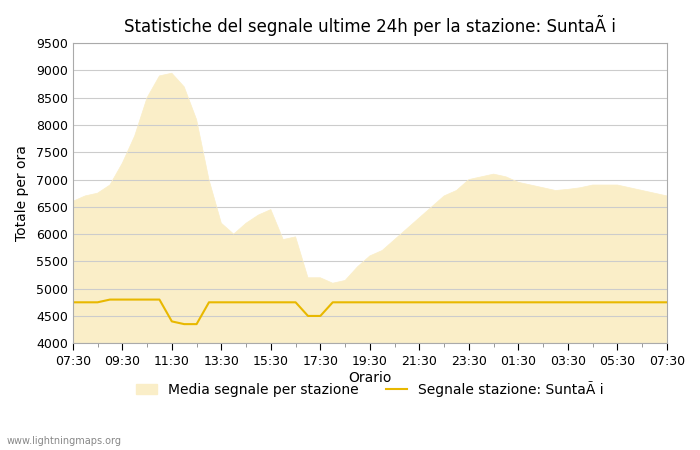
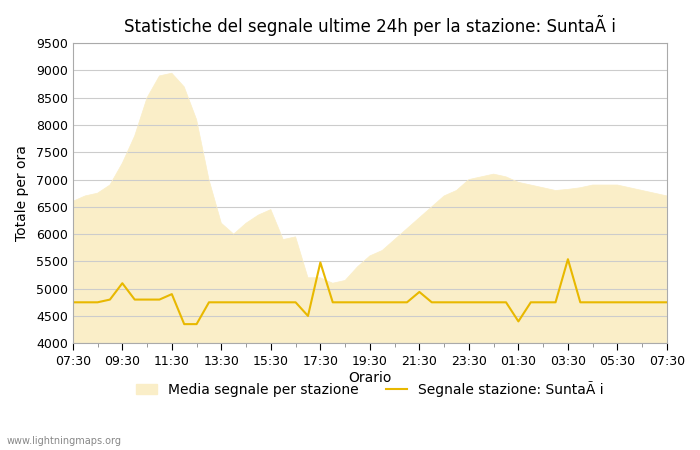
Segnale stazione: SuntaÃ i/09:30: 4800 -> 5100
Segnale stazione: SuntaÃ i/11:30: 4400 -> 4900
Segnale stazione: SuntaÃ i/17:30: 4500 -> 5480
Segnale stazione: SuntaÃ i/21:30: 4750 -> 4940
Segnale stazione: SuntaÃ i/01:30: 4750 -> 4400
Segnale stazione: SuntaÃ i/03:30: 4750 -> 5540
